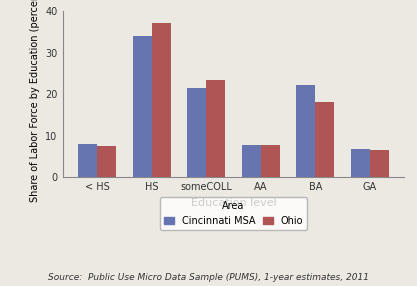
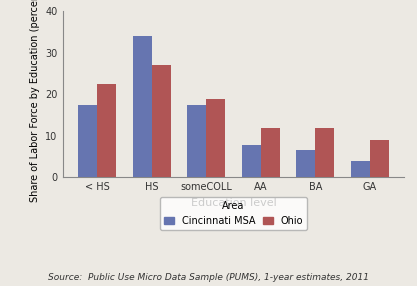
Cincinnati MSA/< HS: 8.0 -> 17.5
Ohio/< HS: 7.5 -> 22.5
Ohio/HS: 37.3 -> 27.0
Cincinnati MSA/someCOLL: 21.5 -> 17.5
Ohio/someCOLL: 23.5 -> 19.0
Ohio/AA: 7.8 -> 12.0
Cincinnati MSA/BA: 22.2 -> 6.5
Ohio/BA: 18.2 -> 12.0
Cincinnati MSA/GA: 6.9 -> 4.0
Ohio/GA: 6.7 -> 9.0
